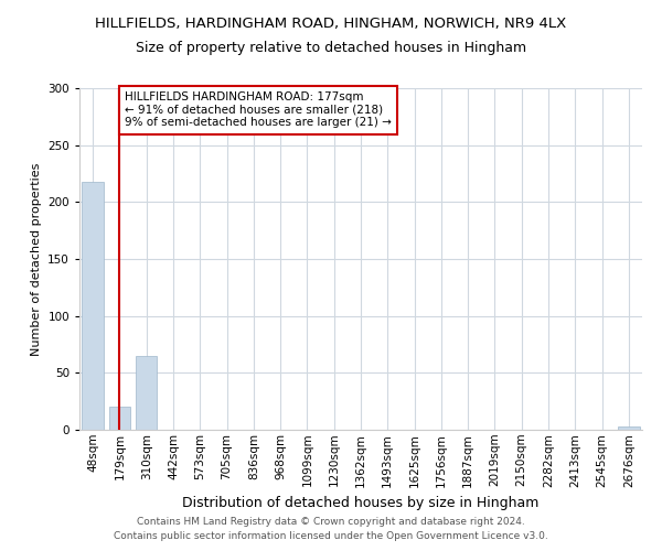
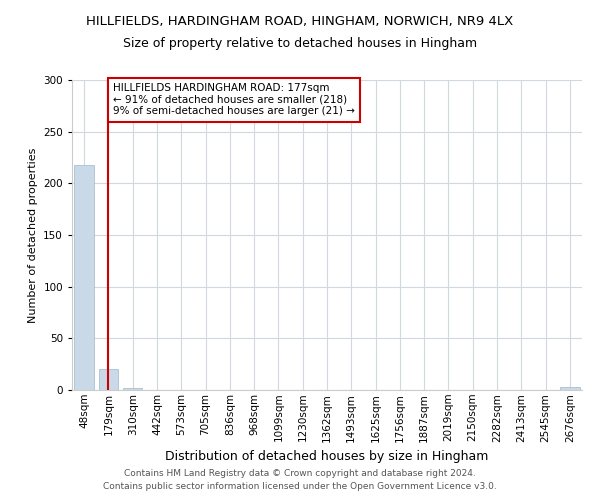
310sqm: 65 -> 2
